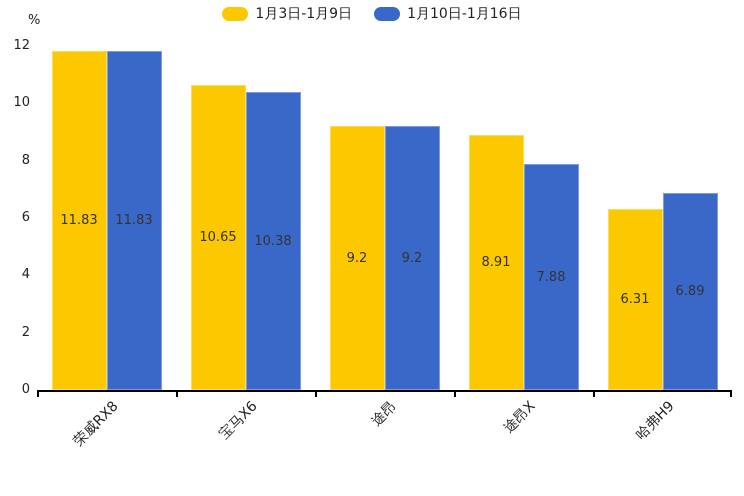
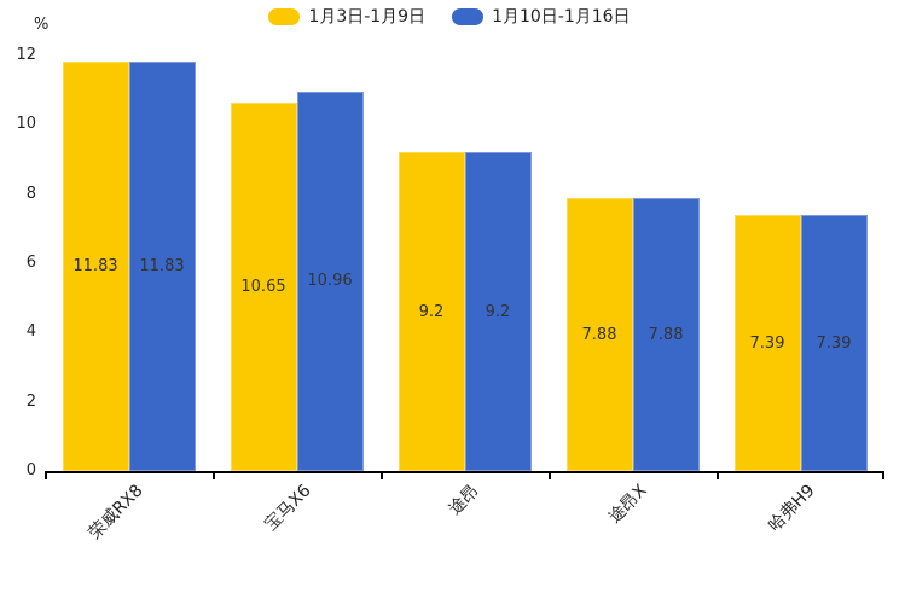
1月10日-1月16日/宝马X6: 10.38 -> 10.96
1月3日-1月9日/途昂X: 8.91 -> 7.88
1月3日-1月9日/哈弗H9: 6.31 -> 7.39
1月10日-1月16日/哈弗H9: 6.89 -> 7.39
